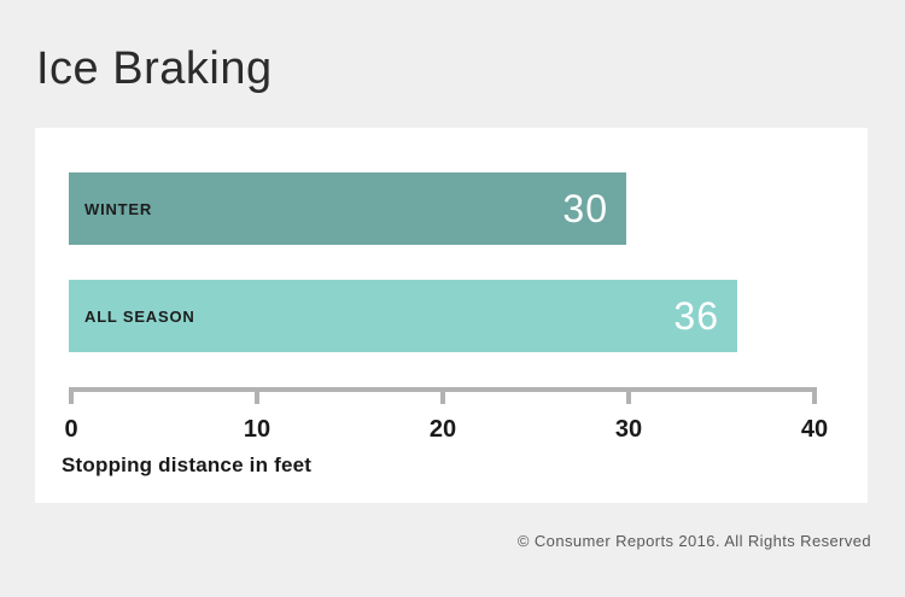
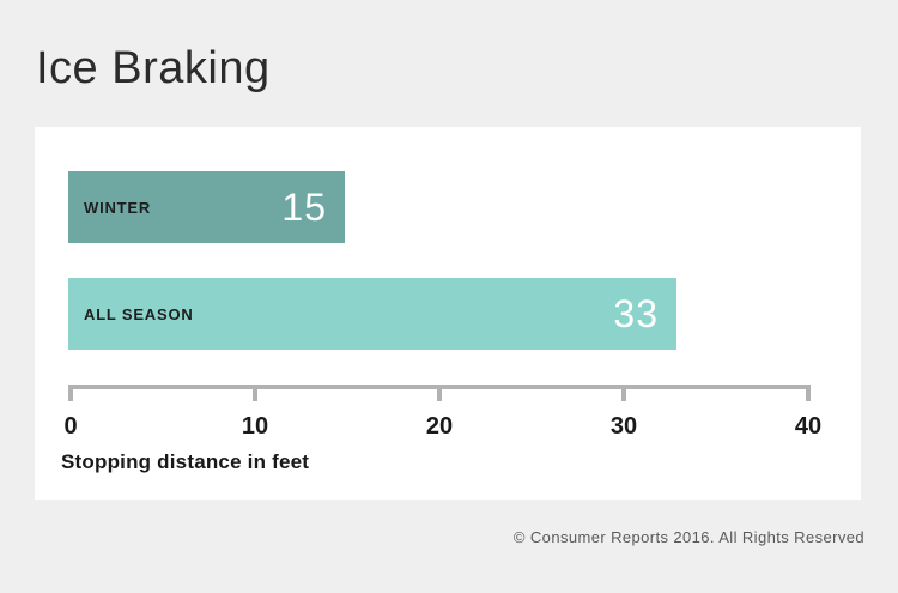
WINTER: 30 -> 15
ALL SEASON: 36 -> 33
